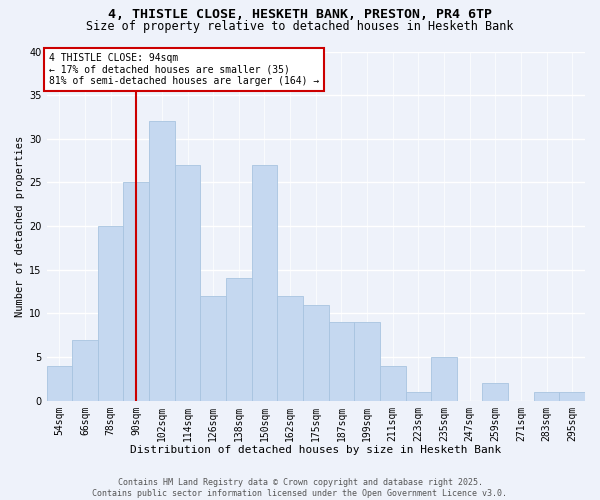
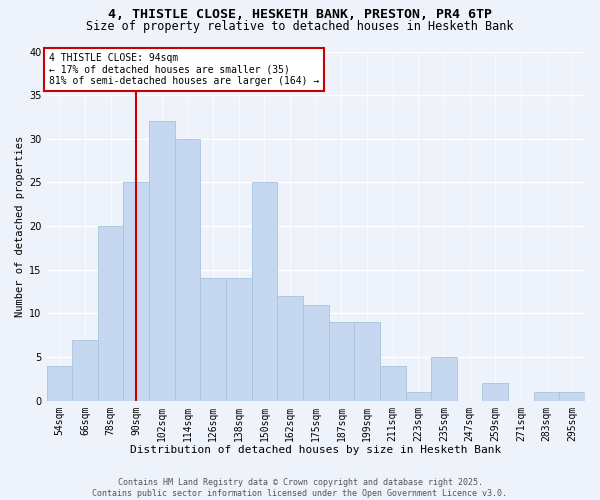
114sqm: 27 -> 30
126sqm: 12 -> 14
150sqm: 27 -> 25
